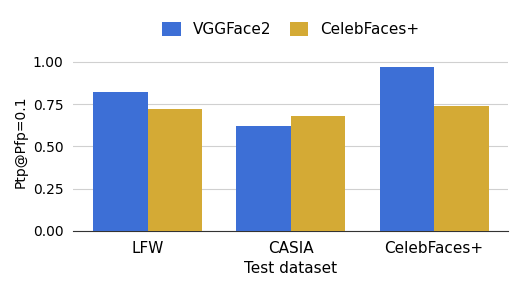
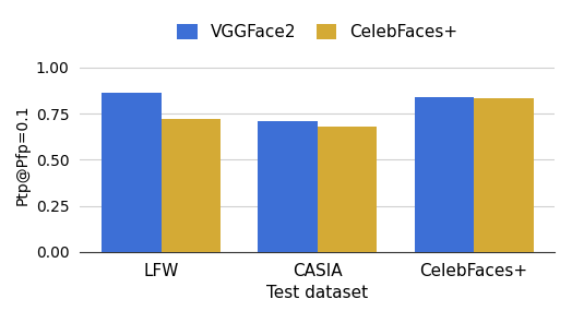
VGGFace2/LFW: 0.82 -> 0.86
VGGFace2/CASIA: 0.62 -> 0.71
VGGFace2/CelebFaces+: 0.97 -> 0.84
CelebFaces+/CelebFaces+: 0.74 -> 0.83
